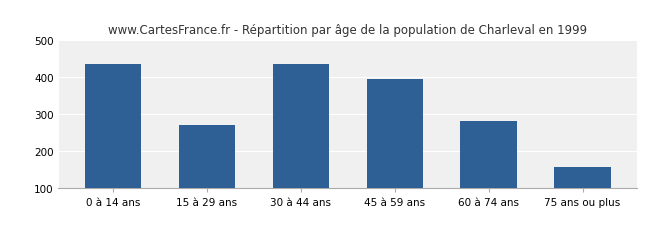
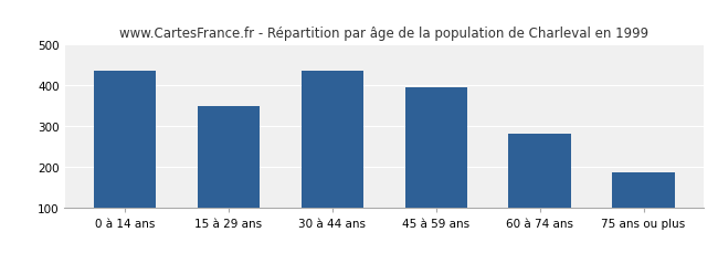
15 à 29 ans: 270 -> 350
75 ans ou plus: 155 -> 186
